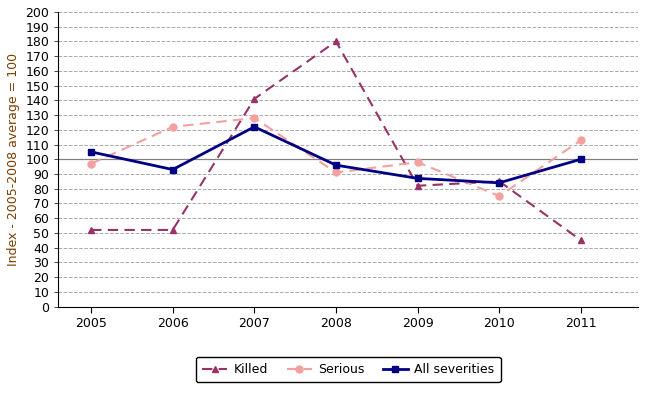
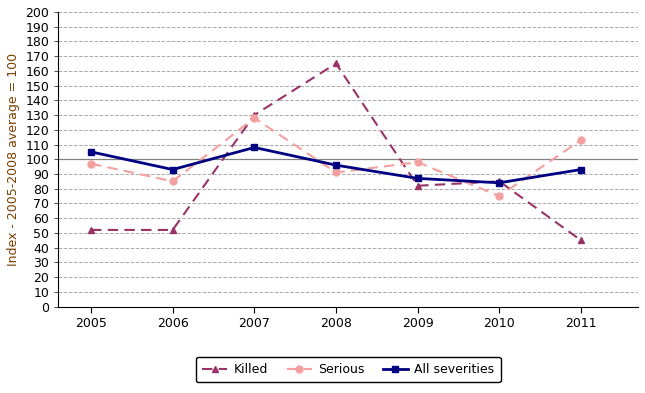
Serious/2006: 122 -> 85
Killed/2007: 141 -> 130
All severities/2007: 122 -> 108
Killed/2008: 180 -> 165
All severities/2011: 100 -> 93
